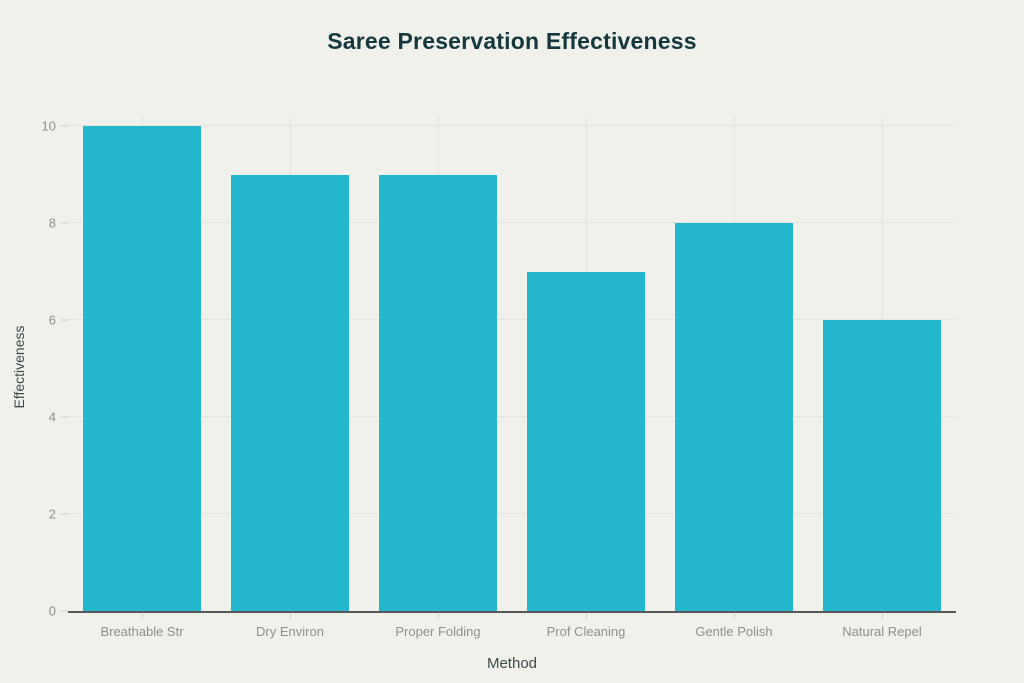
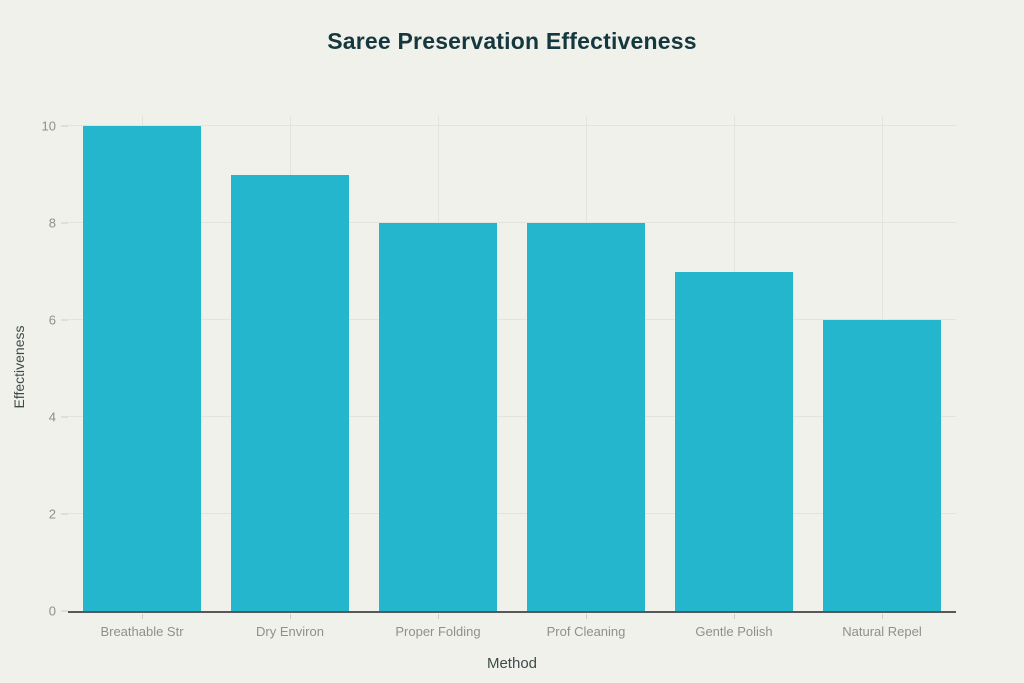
Proper Folding: 9 -> 8
Prof Cleaning: 7 -> 8
Gentle Polish: 8 -> 7
